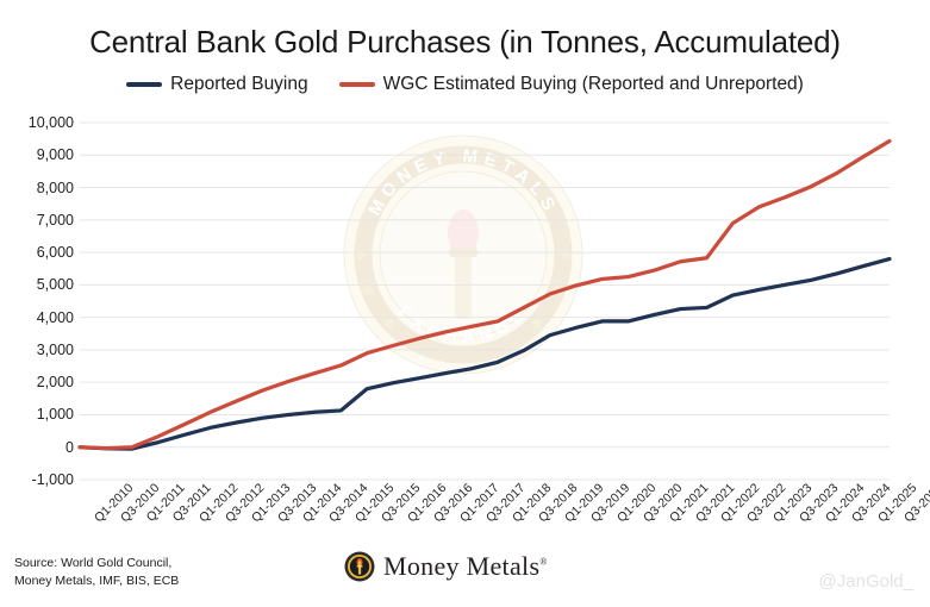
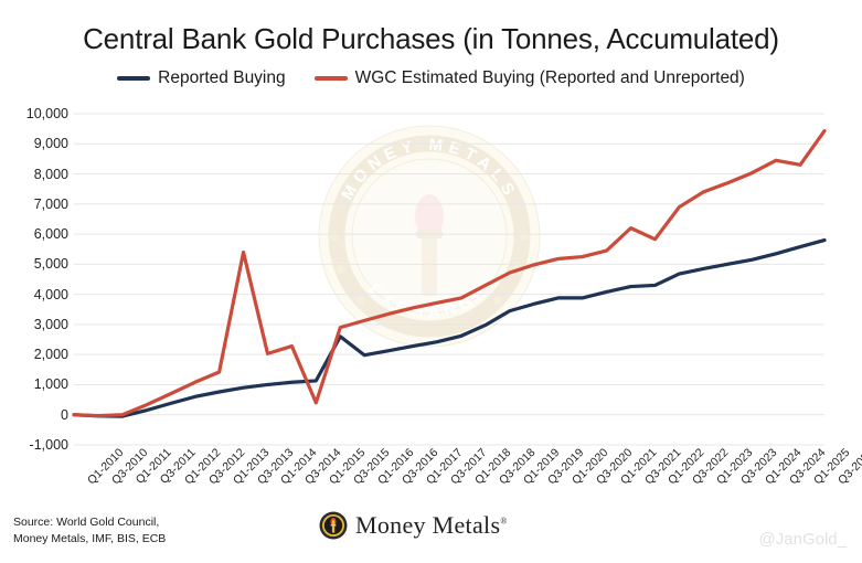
WGC Estimated Buying (Reported and Unreported)/Q3-2013: 1800 -> 5400
WGC Estimated Buying (Reported and Unreported)/Q1-2015: 2500 -> 400
Reported Buying/Q3-2015: 1800 -> 2600
WGC Estimated Buying (Reported and Unreported)/Q3-2021: 5700 -> 6200
WGC Estimated Buying (Reported and Unreported)/Q1-2025: 9000 -> 8300
